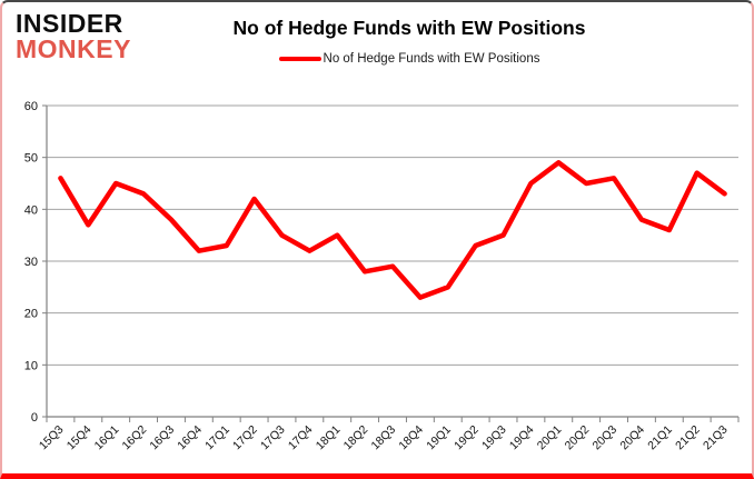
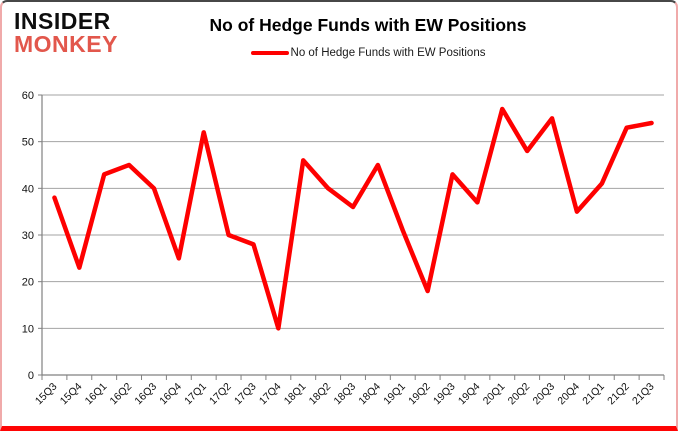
15Q3: 46 -> 38
15Q4: 37 -> 23
16Q1: 45 -> 43
16Q2: 43 -> 45
16Q3: 38 -> 40
16Q4: 32 -> 25
17Q1: 33 -> 52
17Q2: 42 -> 30
17Q3: 35 -> 28
17Q4: 32 -> 10
18Q1: 35 -> 46
18Q2: 28 -> 40
18Q3: 29 -> 36
18Q4: 23 -> 45
19Q1: 25 -> 31
19Q2: 33 -> 18
19Q3: 35 -> 43
19Q4: 45 -> 37
20Q1: 49 -> 57
20Q2: 45 -> 48
20Q3: 46 -> 55
20Q4: 38 -> 35
21Q1: 36 -> 41
21Q2: 47 -> 53
21Q3: 43 -> 54
